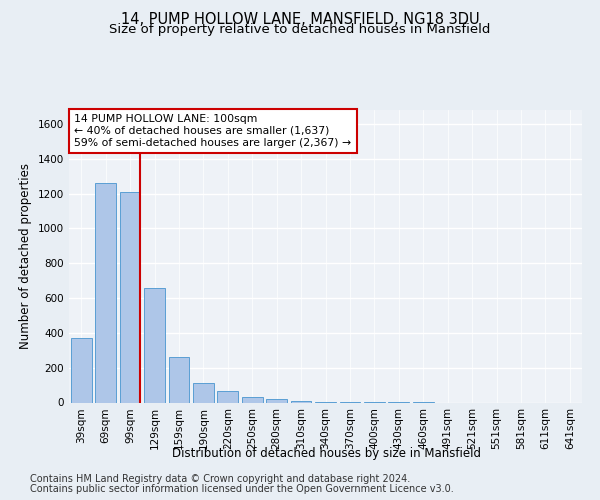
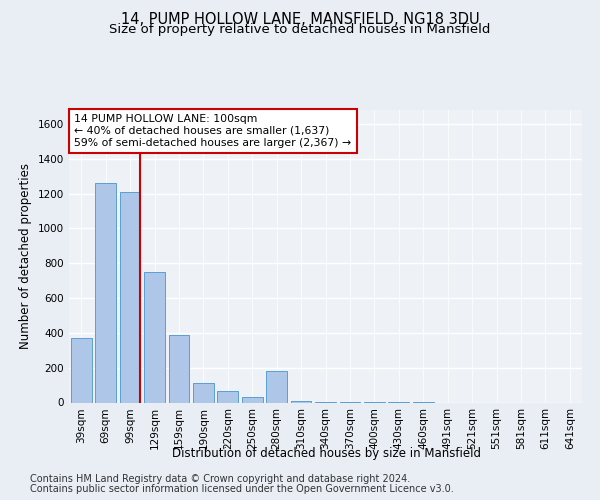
129sqm: 660 -> 750
159sqm: 260 -> 390
280sqm: 20 -> 180
